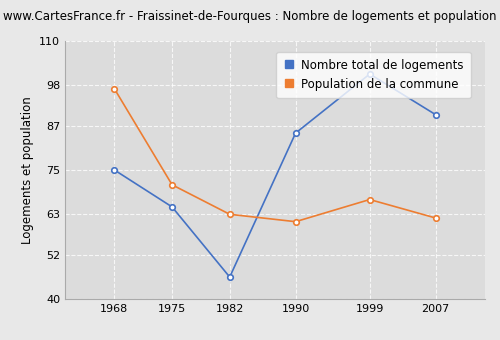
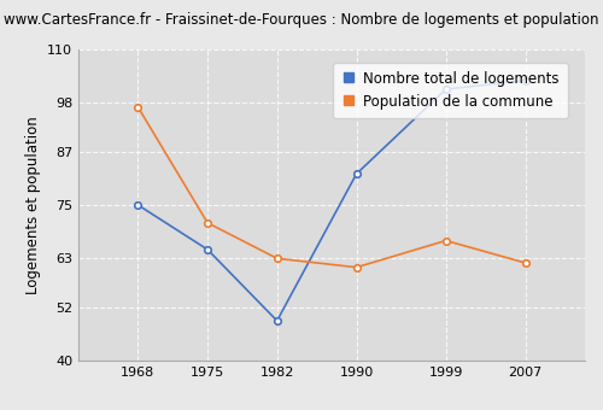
Nombre total de logements/1982: 46 -> 49
Nombre total de logements/1990: 85 -> 82
Nombre total de logements/2007: 90 -> 103
